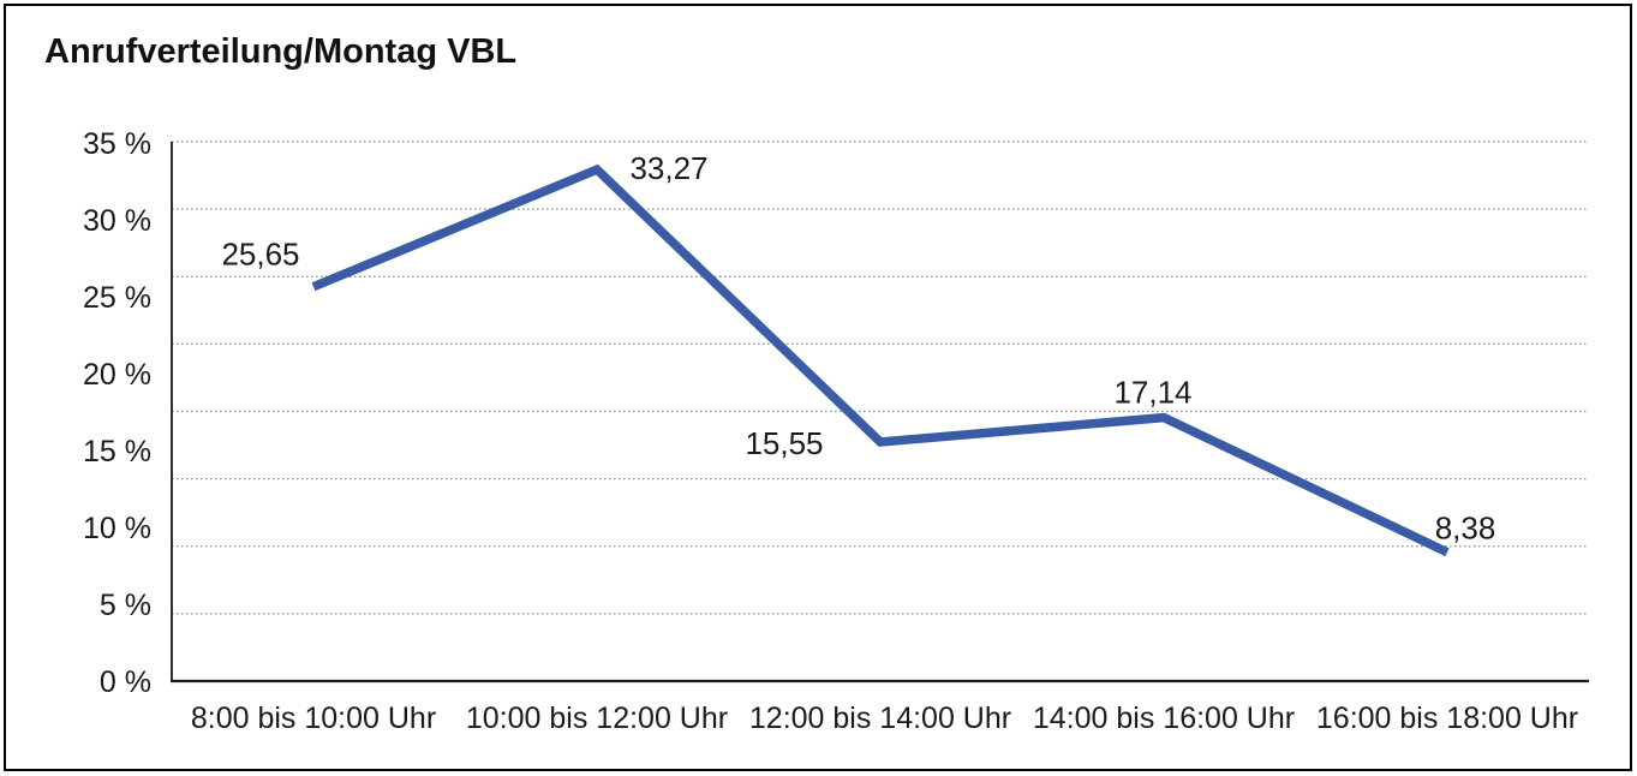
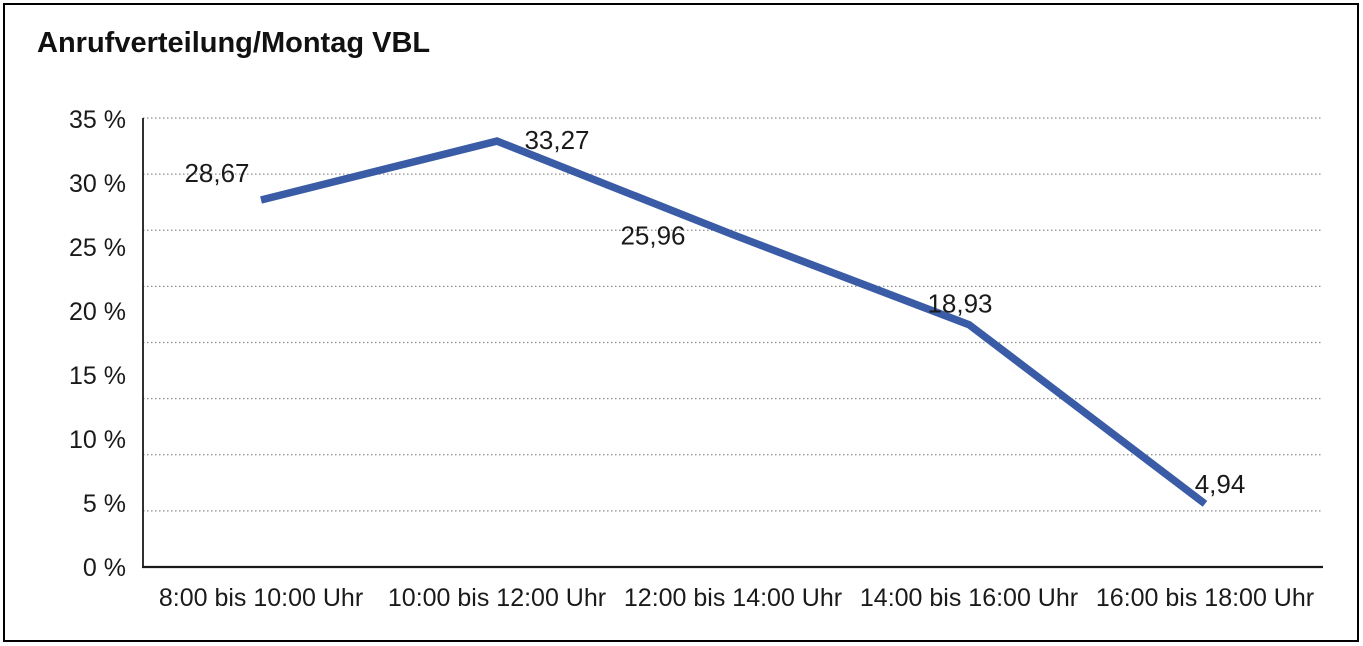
8:00 bis 10:00 Uhr: 25,65 -> 28,67
12:00 bis 14:00 Uhr: 15,55 -> 25,96
14:00 bis 16:00 Uhr: 17,14 -> 18,93
16:00 bis 18:00 Uhr: 8,38 -> 4,94
